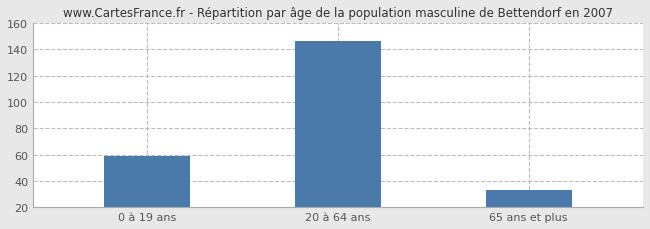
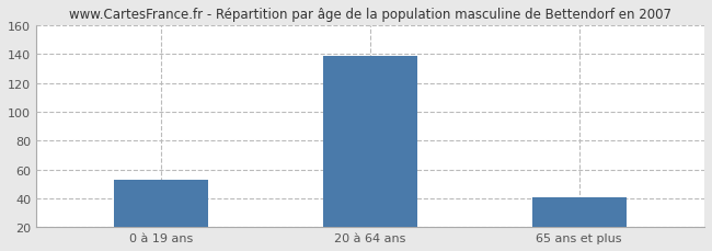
0 à 19 ans: 59 -> 53
20 à 64 ans: 146 -> 139
65 ans et plus: 33 -> 41
